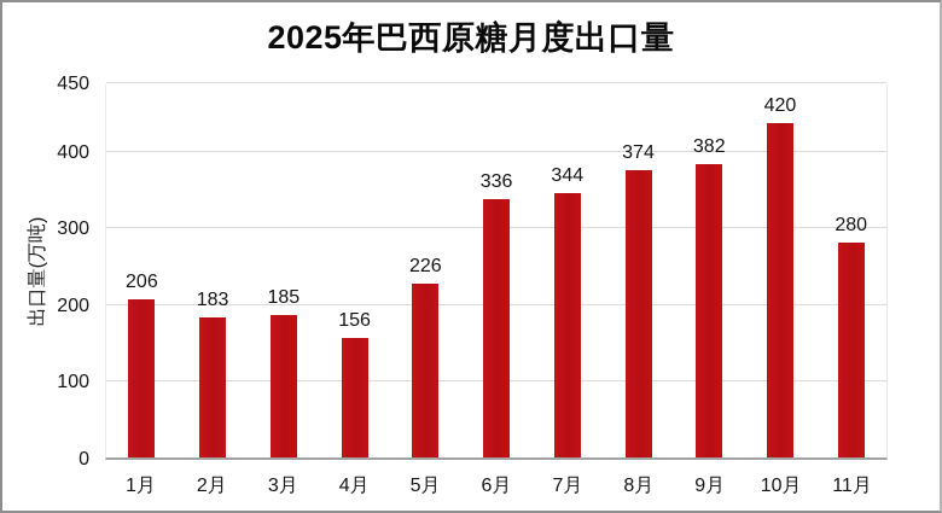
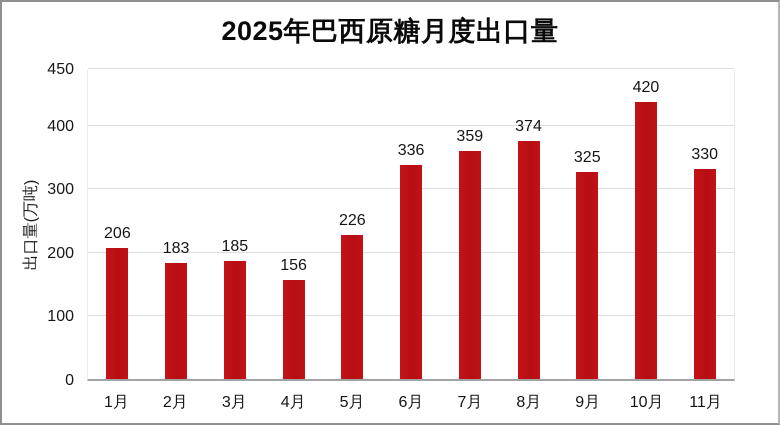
7月: 344 -> 359
9月: 382 -> 325
11月: 280 -> 330
